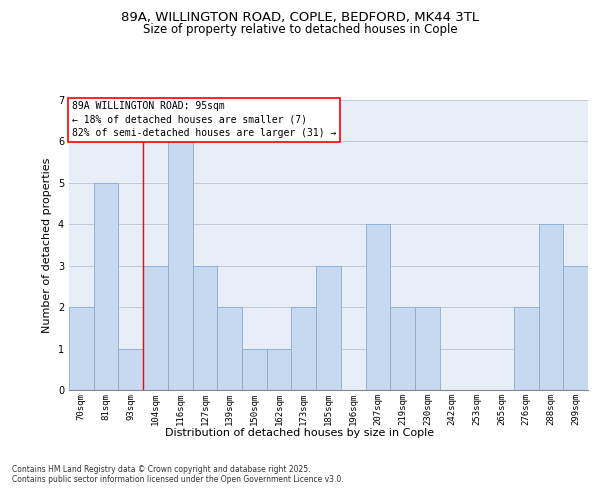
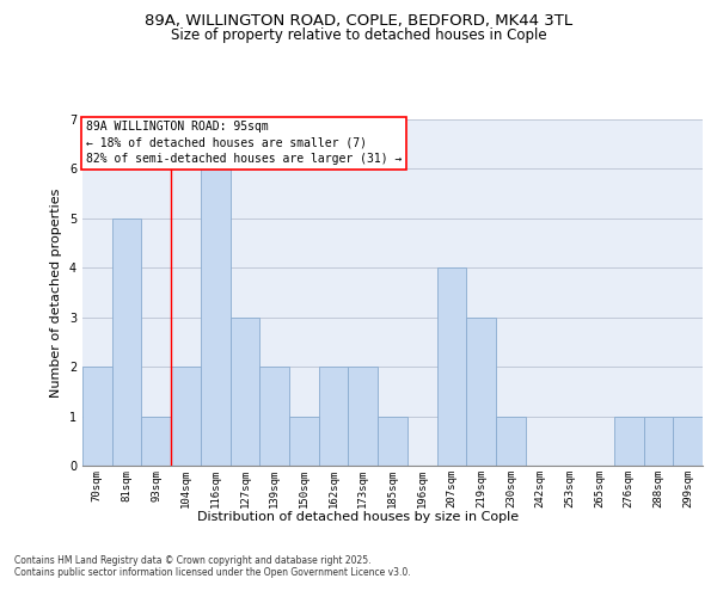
104sqm: 3 -> 2
162sqm: 1 -> 2
185sqm: 3 -> 1
219sqm: 2 -> 3
230sqm: 2 -> 1
276sqm: 2 -> 1
288sqm: 4 -> 1
299sqm: 3 -> 1
